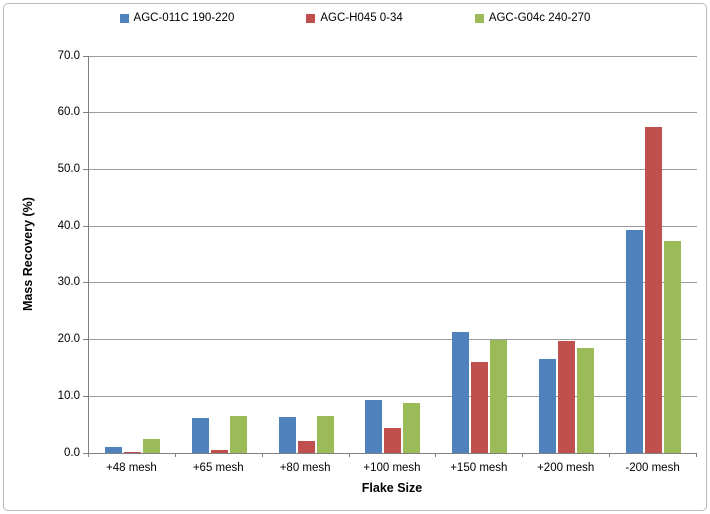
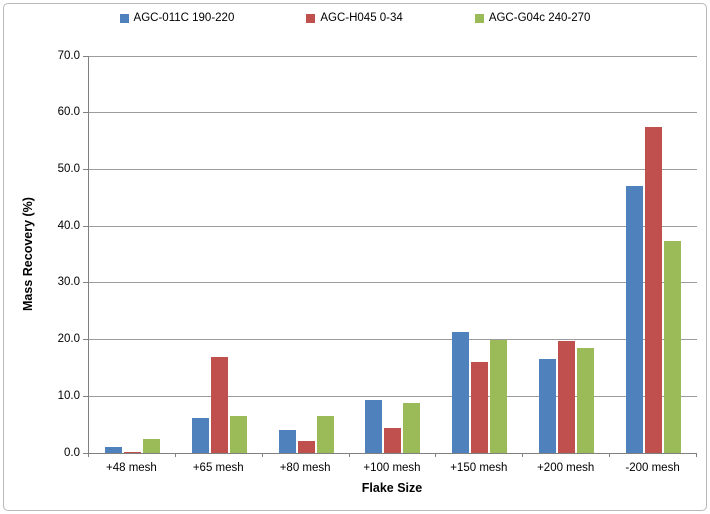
AGC-H045 0-34/+65 mesh: 1 -> 17
AGC-011C 190-220/+80 mesh: 6 -> 4
AGC-011C 190-220/-200 mesh: 39 -> 47
